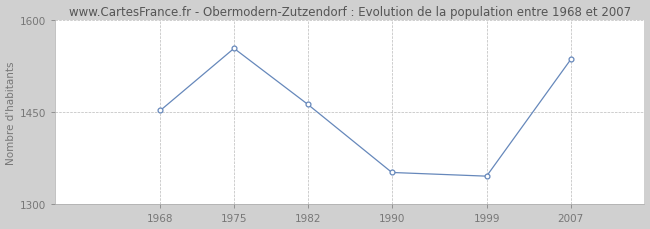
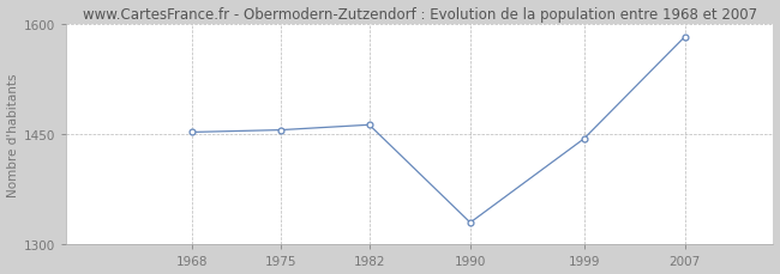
1975: 1554 -> 1456
1990: 1352 -> 1330
1999: 1346 -> 1444
2007: 1536 -> 1583
